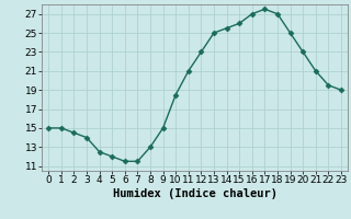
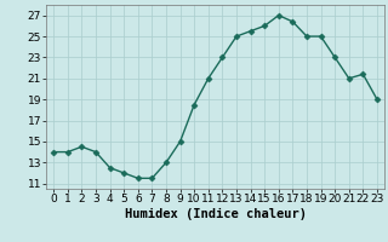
0: 15.0 -> 14.0
1: 15.0 -> 14.0
17: 27.5 -> 26.4
18: 27.0 -> 25.0
22: 19.5 -> 21.4
